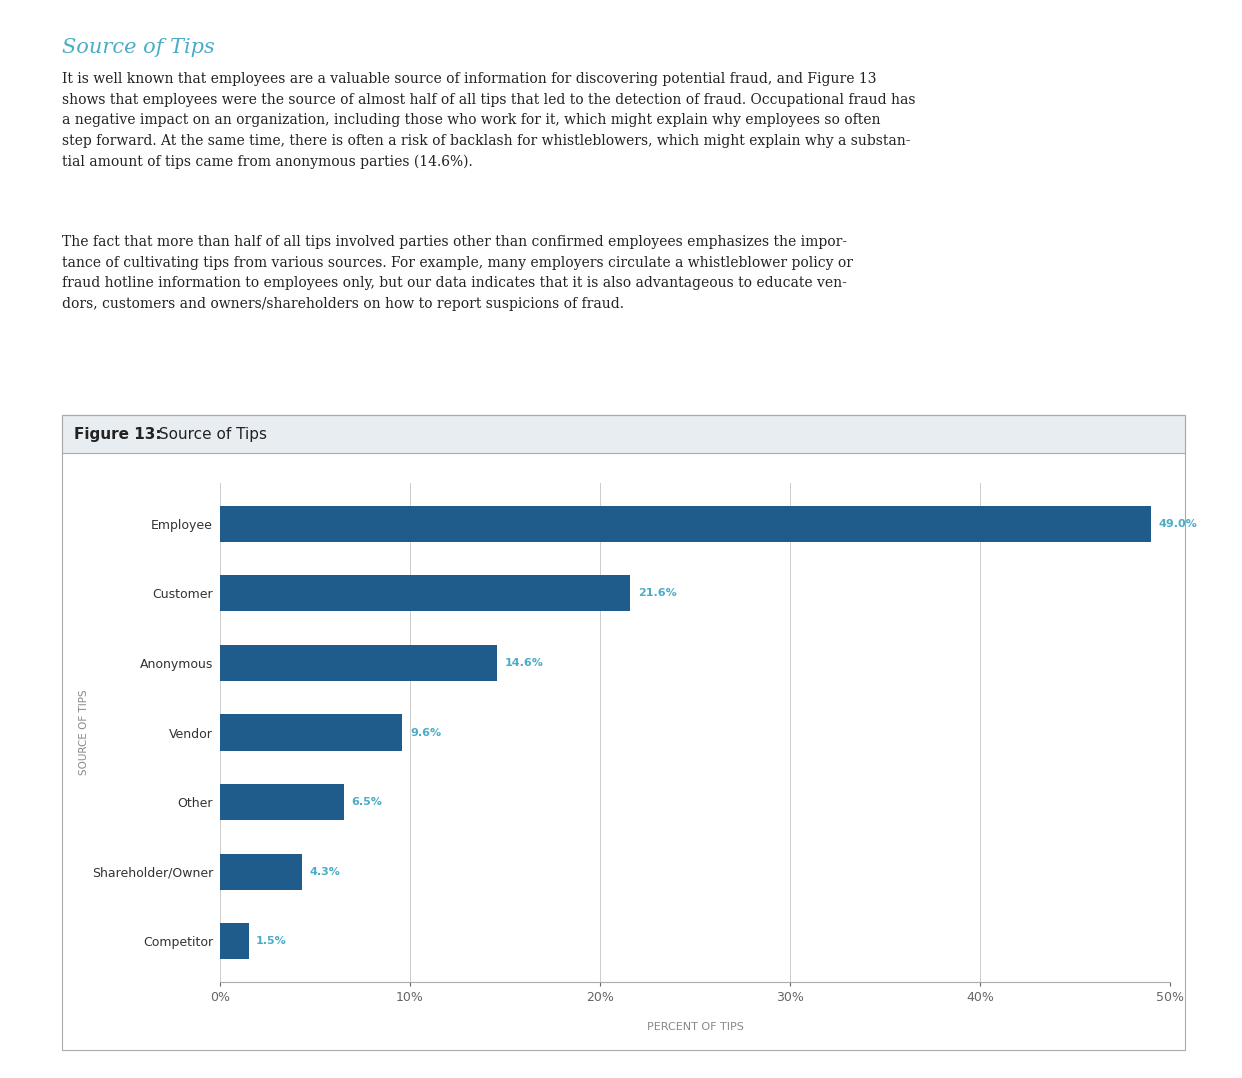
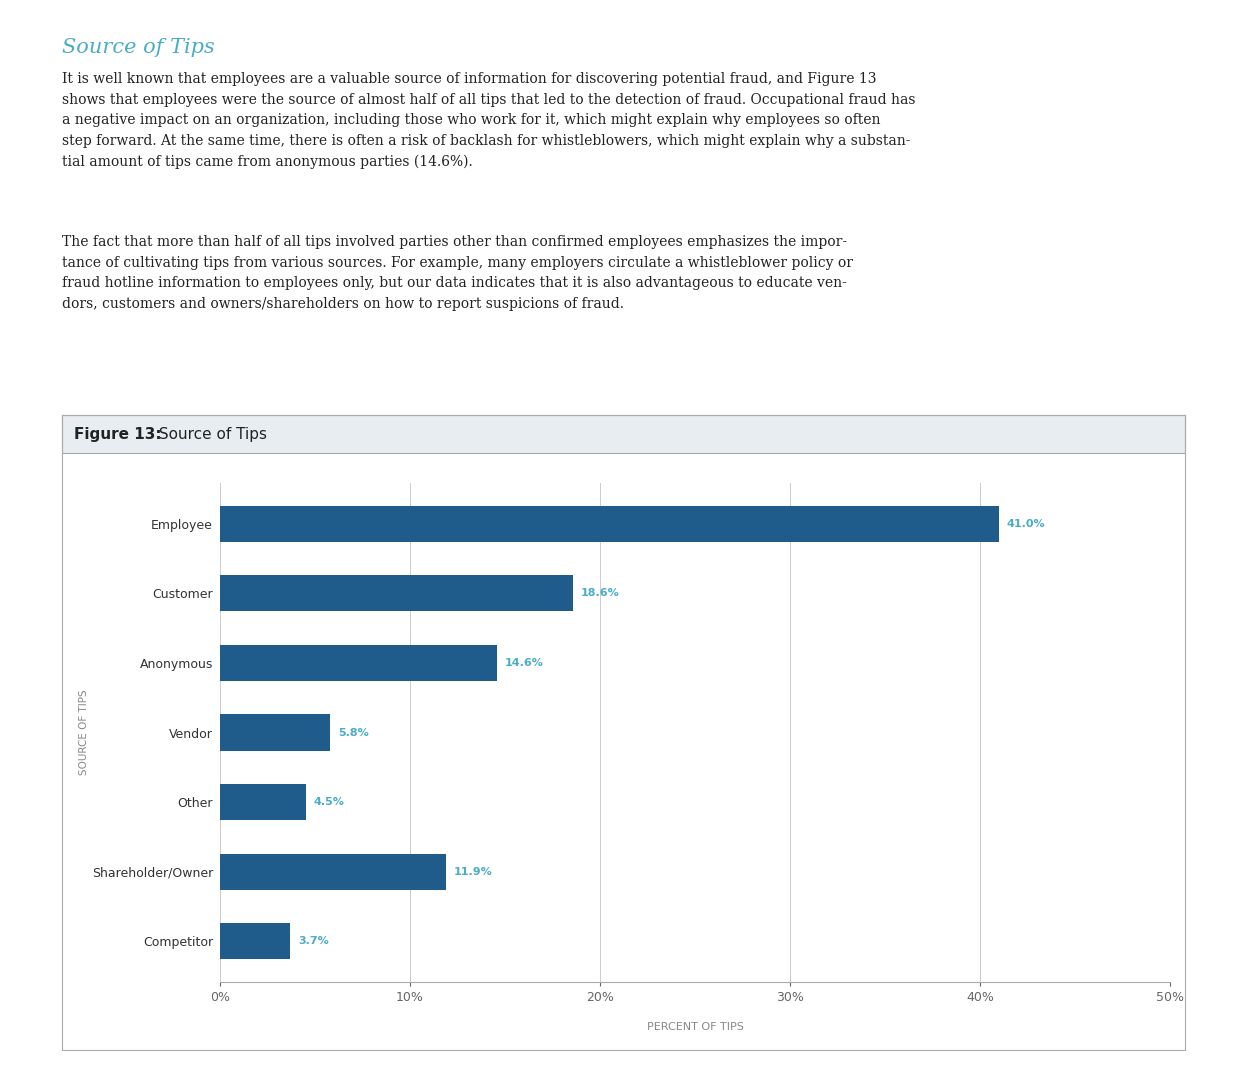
Employee: 49.0% -> 41.0%
Customer: 21.6% -> 18.6%
Vendor: 9.6% -> 5.8%
Other: 6.5% -> 4.5%
Shareholder/Owner: 4.3% -> 11.9%
Competitor: 1.5% -> 3.7%
